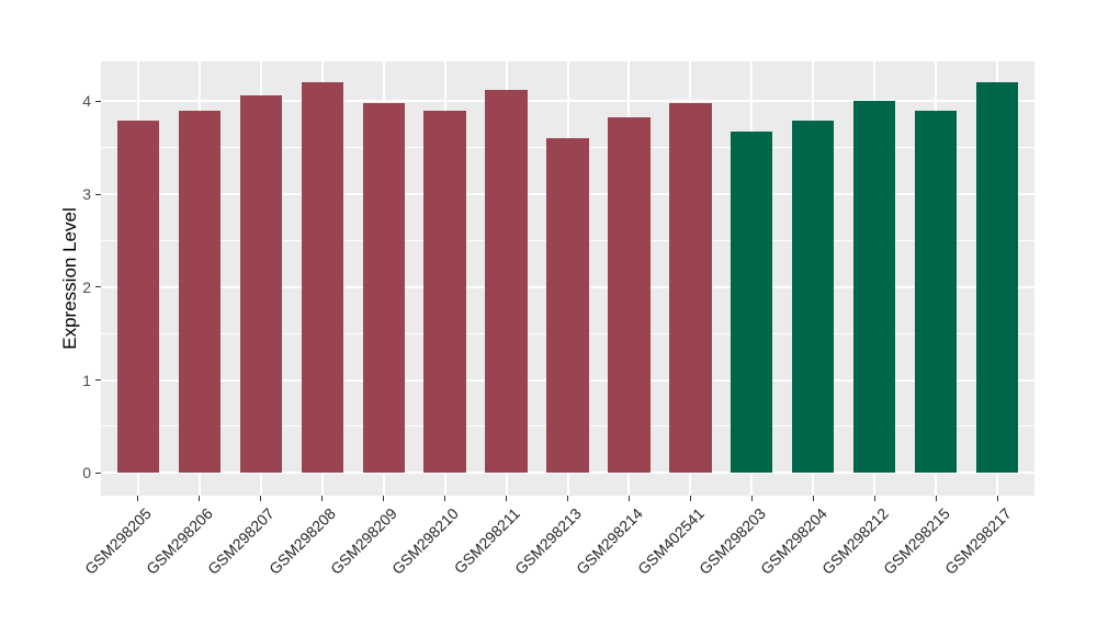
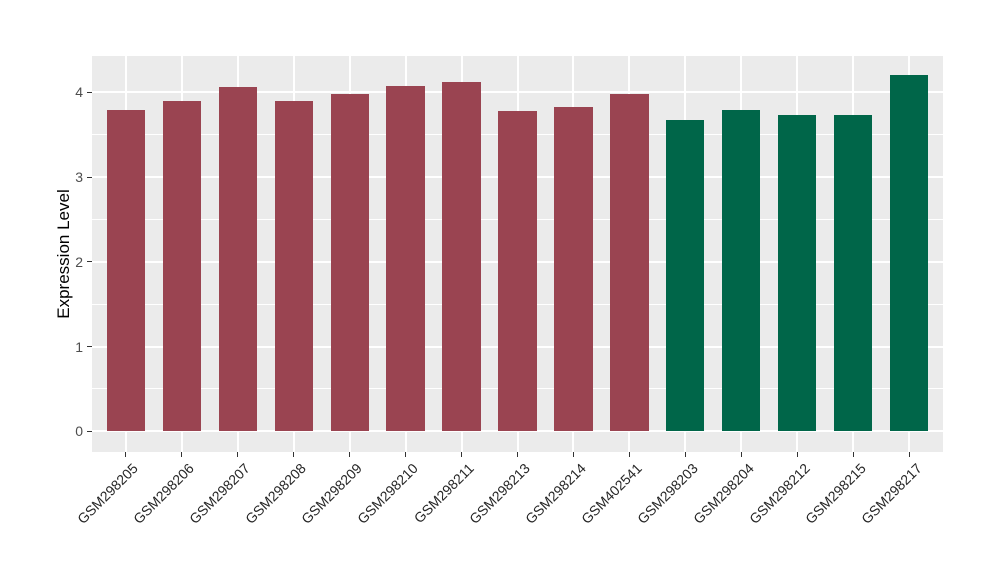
GSM298208: 4.2 -> 3.9
GSM298210: 3.9 -> 4.1
GSM298213: 3.6 -> 3.8
GSM298212: 4.0 -> 3.7
GSM298215: 3.9 -> 3.7
